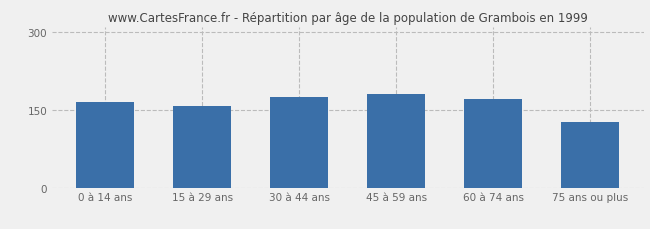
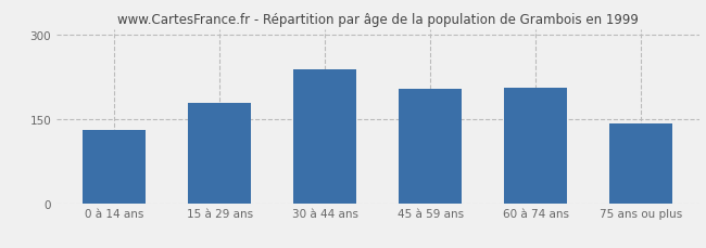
0 à 14 ans: 164 -> 130
15 à 29 ans: 158 -> 178
30 à 44 ans: 175 -> 238
45 à 59 ans: 181 -> 204
60 à 74 ans: 171 -> 206
75 ans ou plus: 127 -> 142
